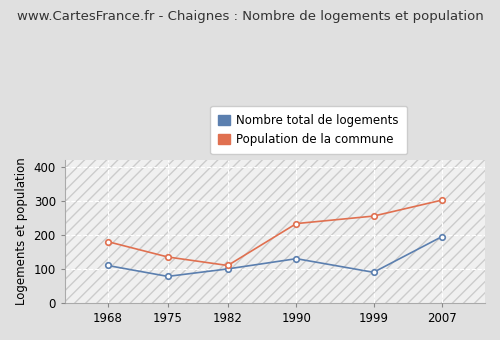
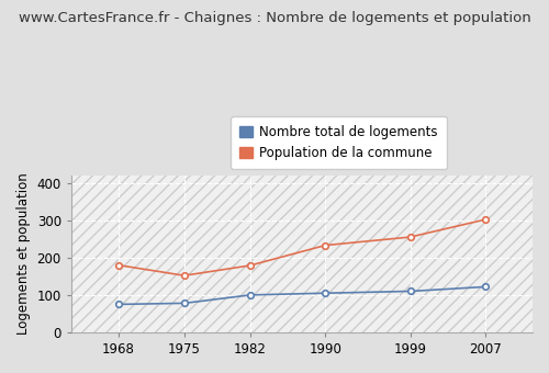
Nombre total de logements/1968: 110 -> 75
Population de la commune/1975: 135 -> 152
Population de la commune/1982: 110 -> 179
Nombre total de logements/1990: 130 -> 105
Nombre total de logements/1999: 90 -> 110
Nombre total de logements/2007: 195 -> 122
